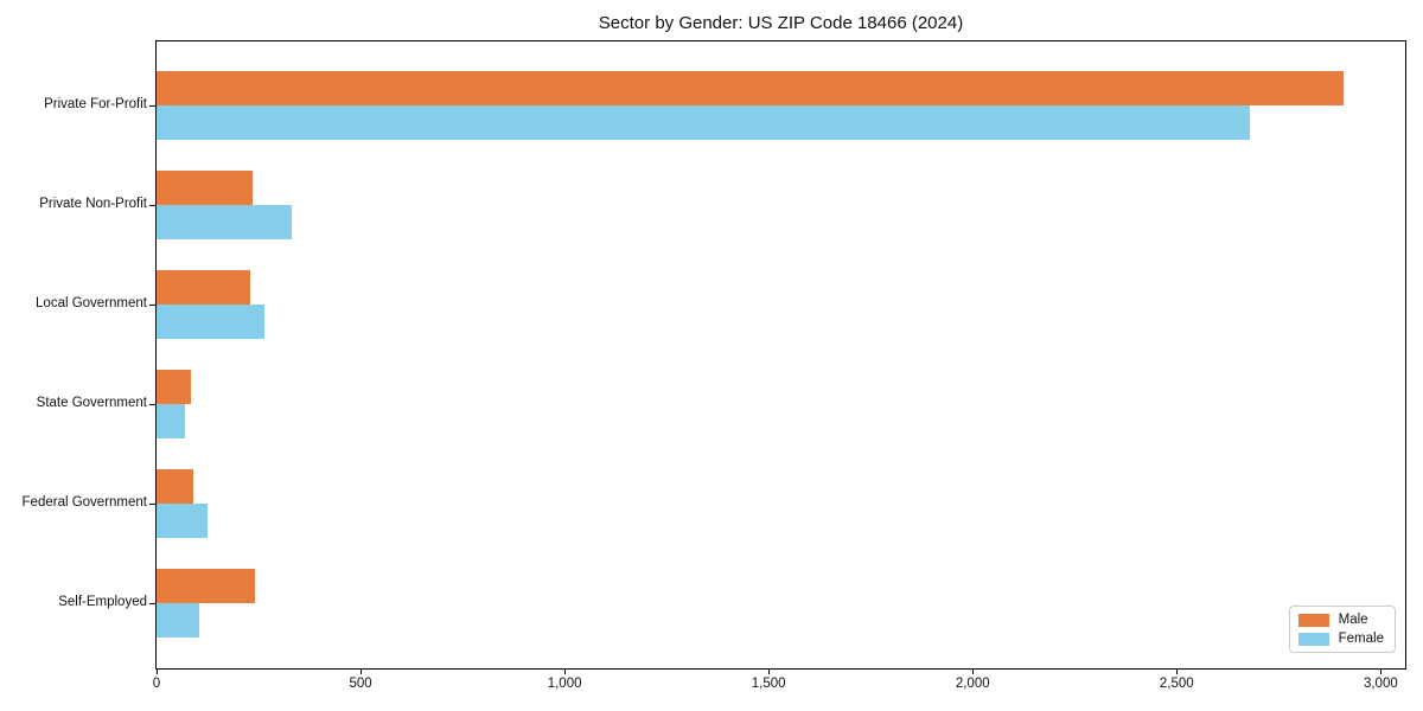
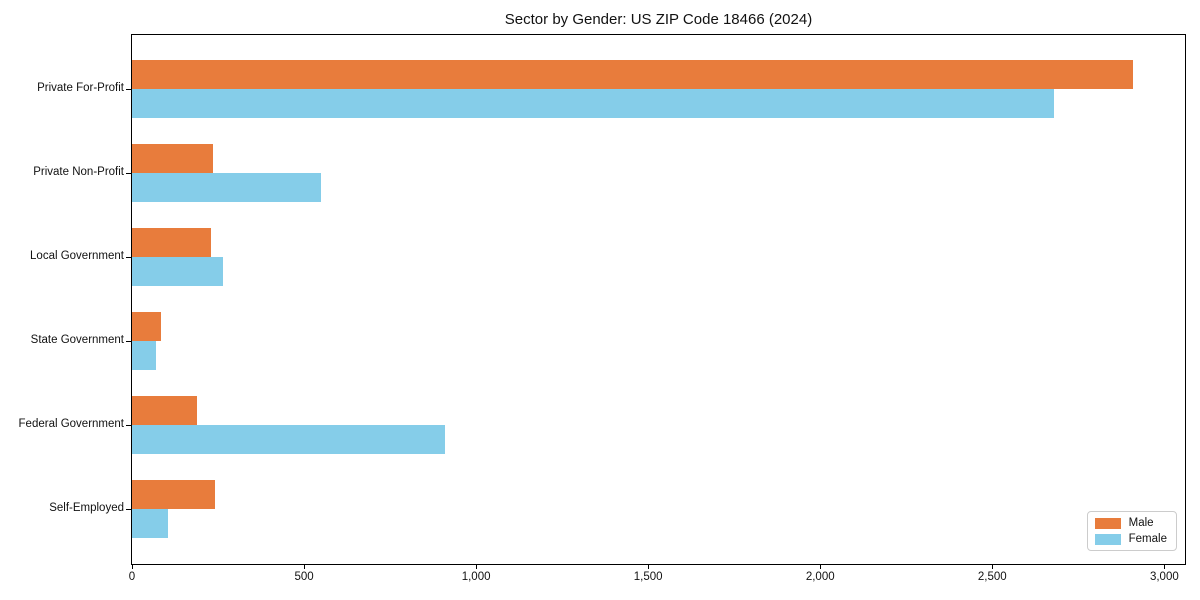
Female/Private Non-Profit: 330 -> 550
Male/Federal Government: 90 -> 190
Female/Federal Government: 120 -> 910
